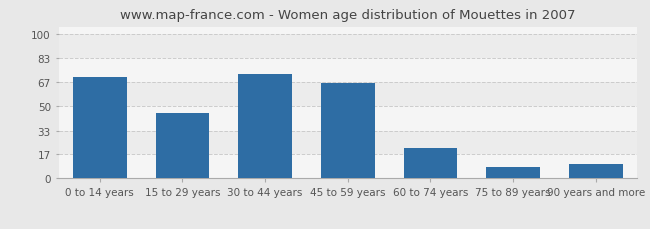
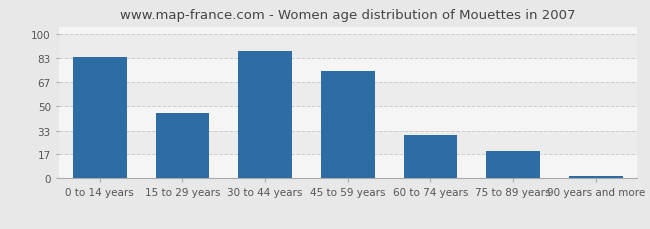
0 to 14 years: 70 -> 84
30 to 44 years: 72 -> 88
45 to 59 years: 66 -> 74
60 to 74 years: 21 -> 30
75 to 89 years: 8 -> 19
90 years and more: 10 -> 2
